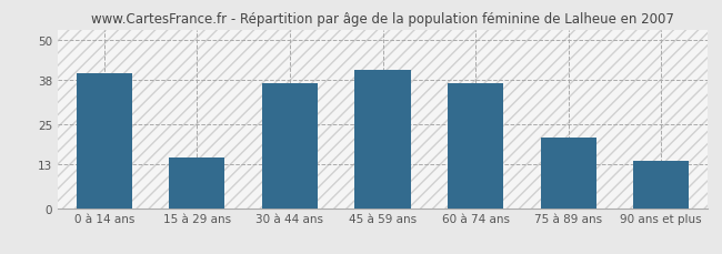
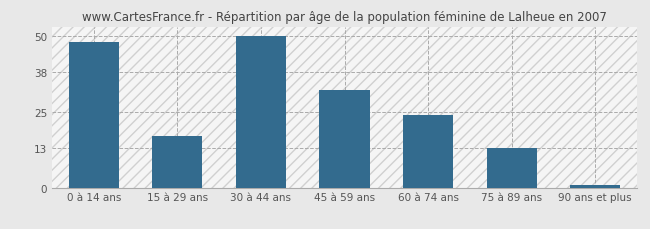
0 à 14 ans: 40 -> 48
15 à 29 ans: 15 -> 17
30 à 44 ans: 37 -> 50
45 à 59 ans: 41 -> 32
60 à 74 ans: 37 -> 24
75 à 89 ans: 21 -> 13
90 ans et plus: 14 -> 1
